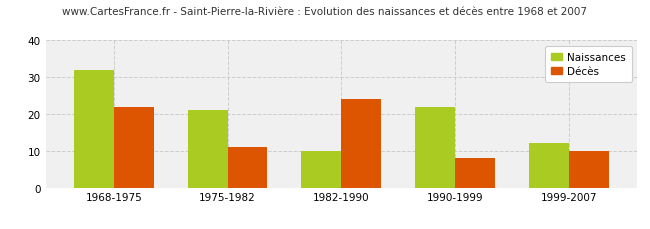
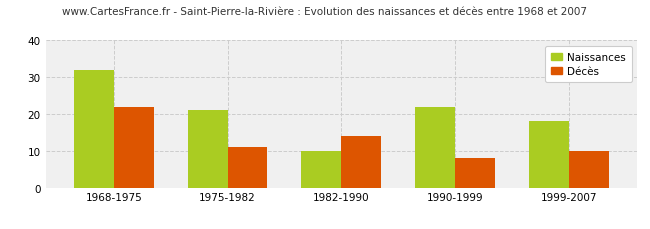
Décès/1982-1990: 24 -> 14
Naissances/1999-2007: 12 -> 18
